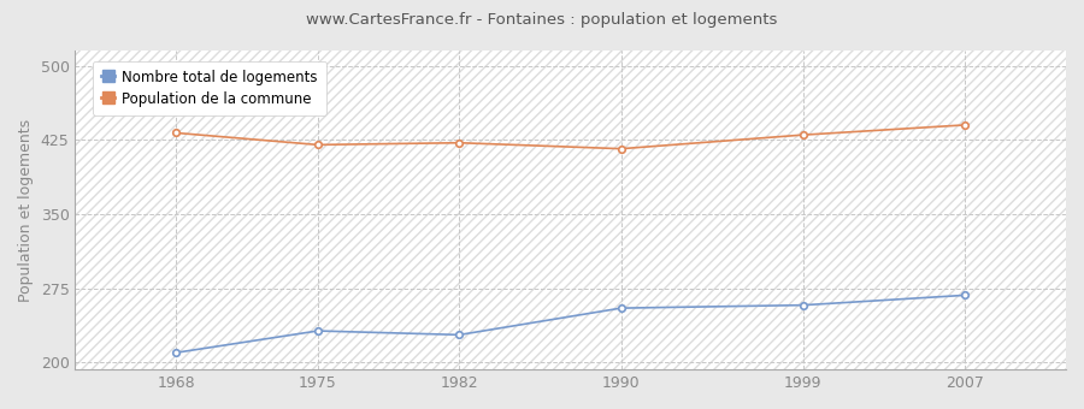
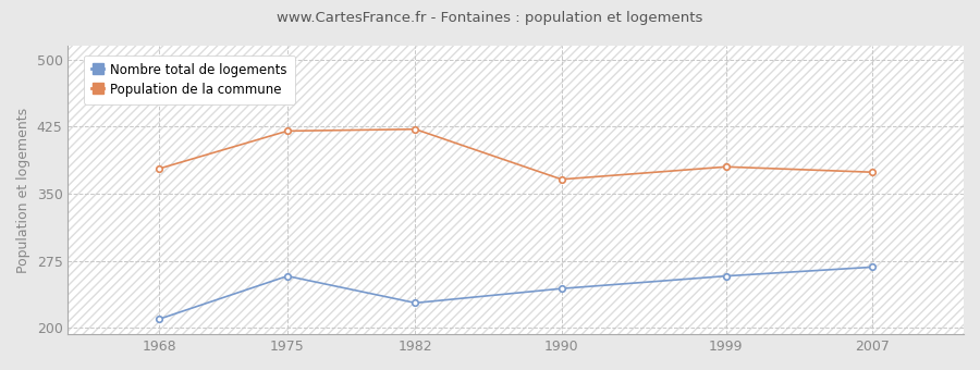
Population de la commune/1968: 432 -> 378
Nombre total de logements/1975: 232 -> 258
Nombre total de logements/1990: 255 -> 244
Population de la commune/1990: 416 -> 366
Population de la commune/1999: 430 -> 380
Population de la commune/2007: 440 -> 374
